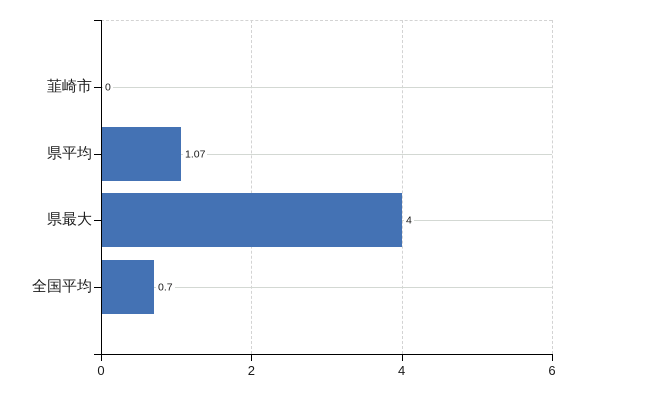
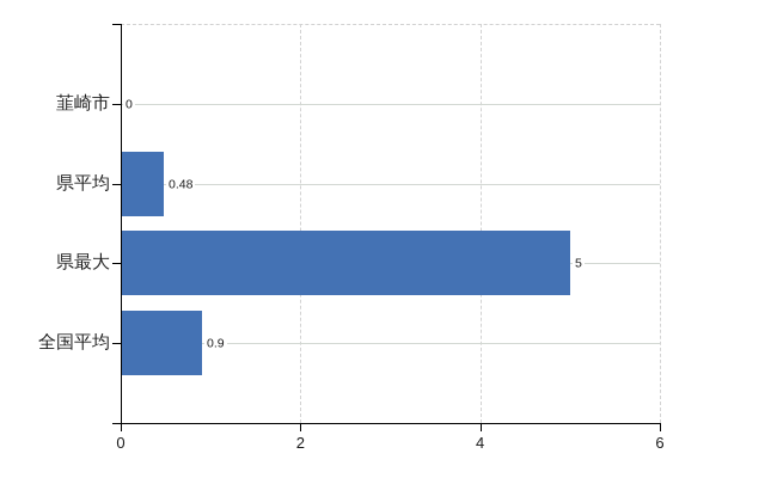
県平均: 1.07 -> 0.48
県最大: 4 -> 5
全国平均: 0.7 -> 0.9
